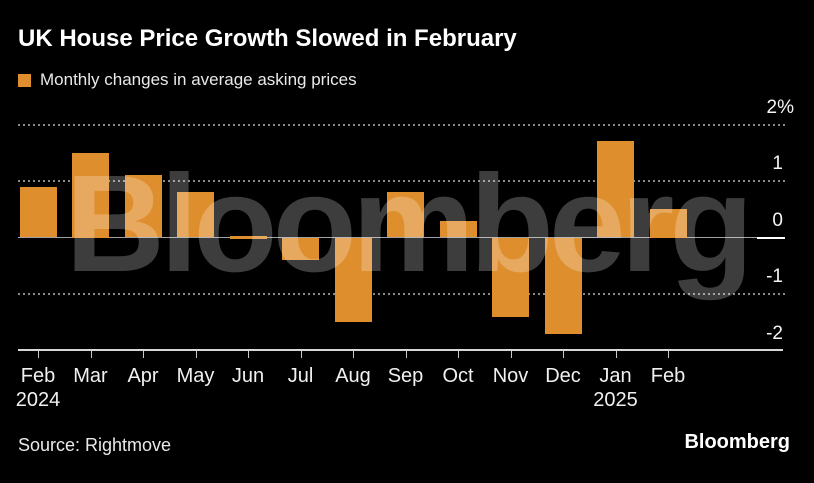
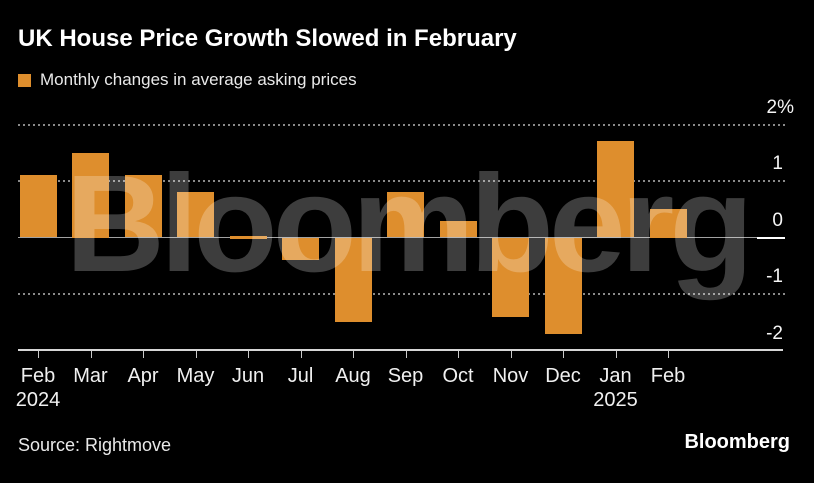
Feb 2024: 0.9 -> 1.1
